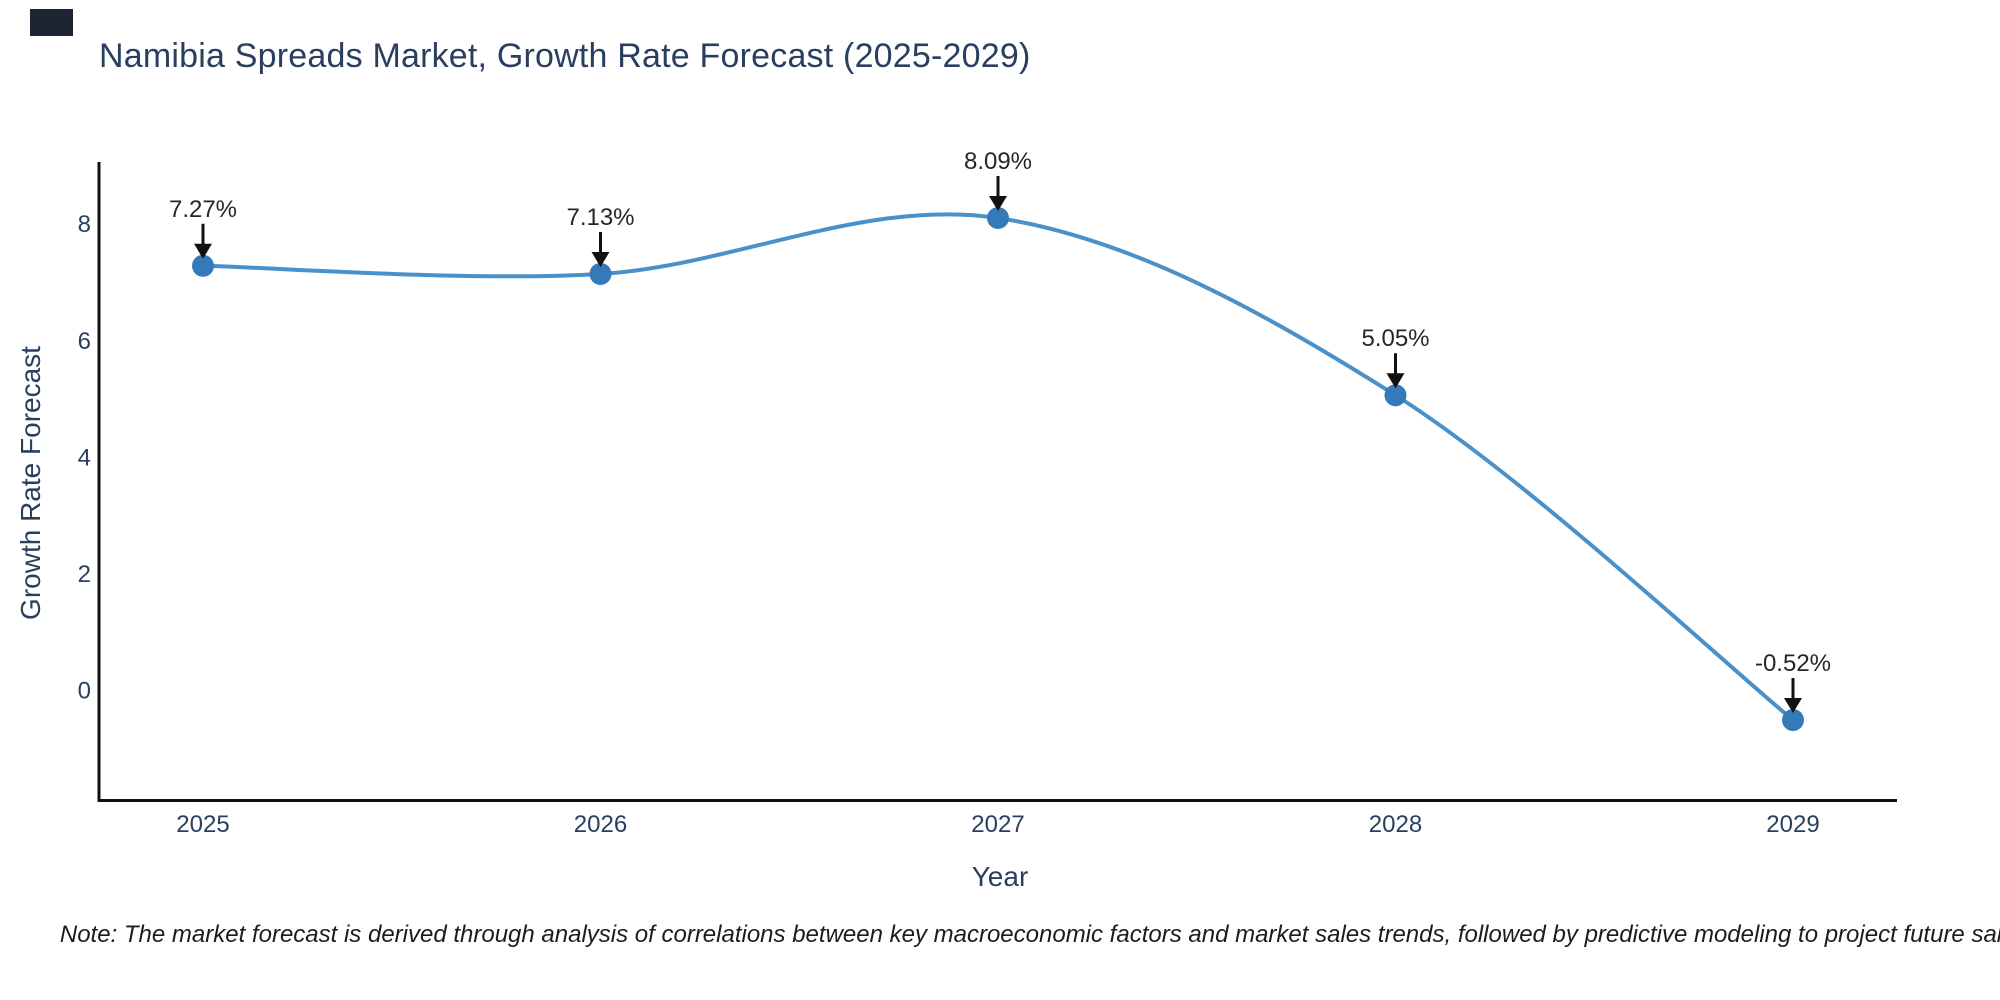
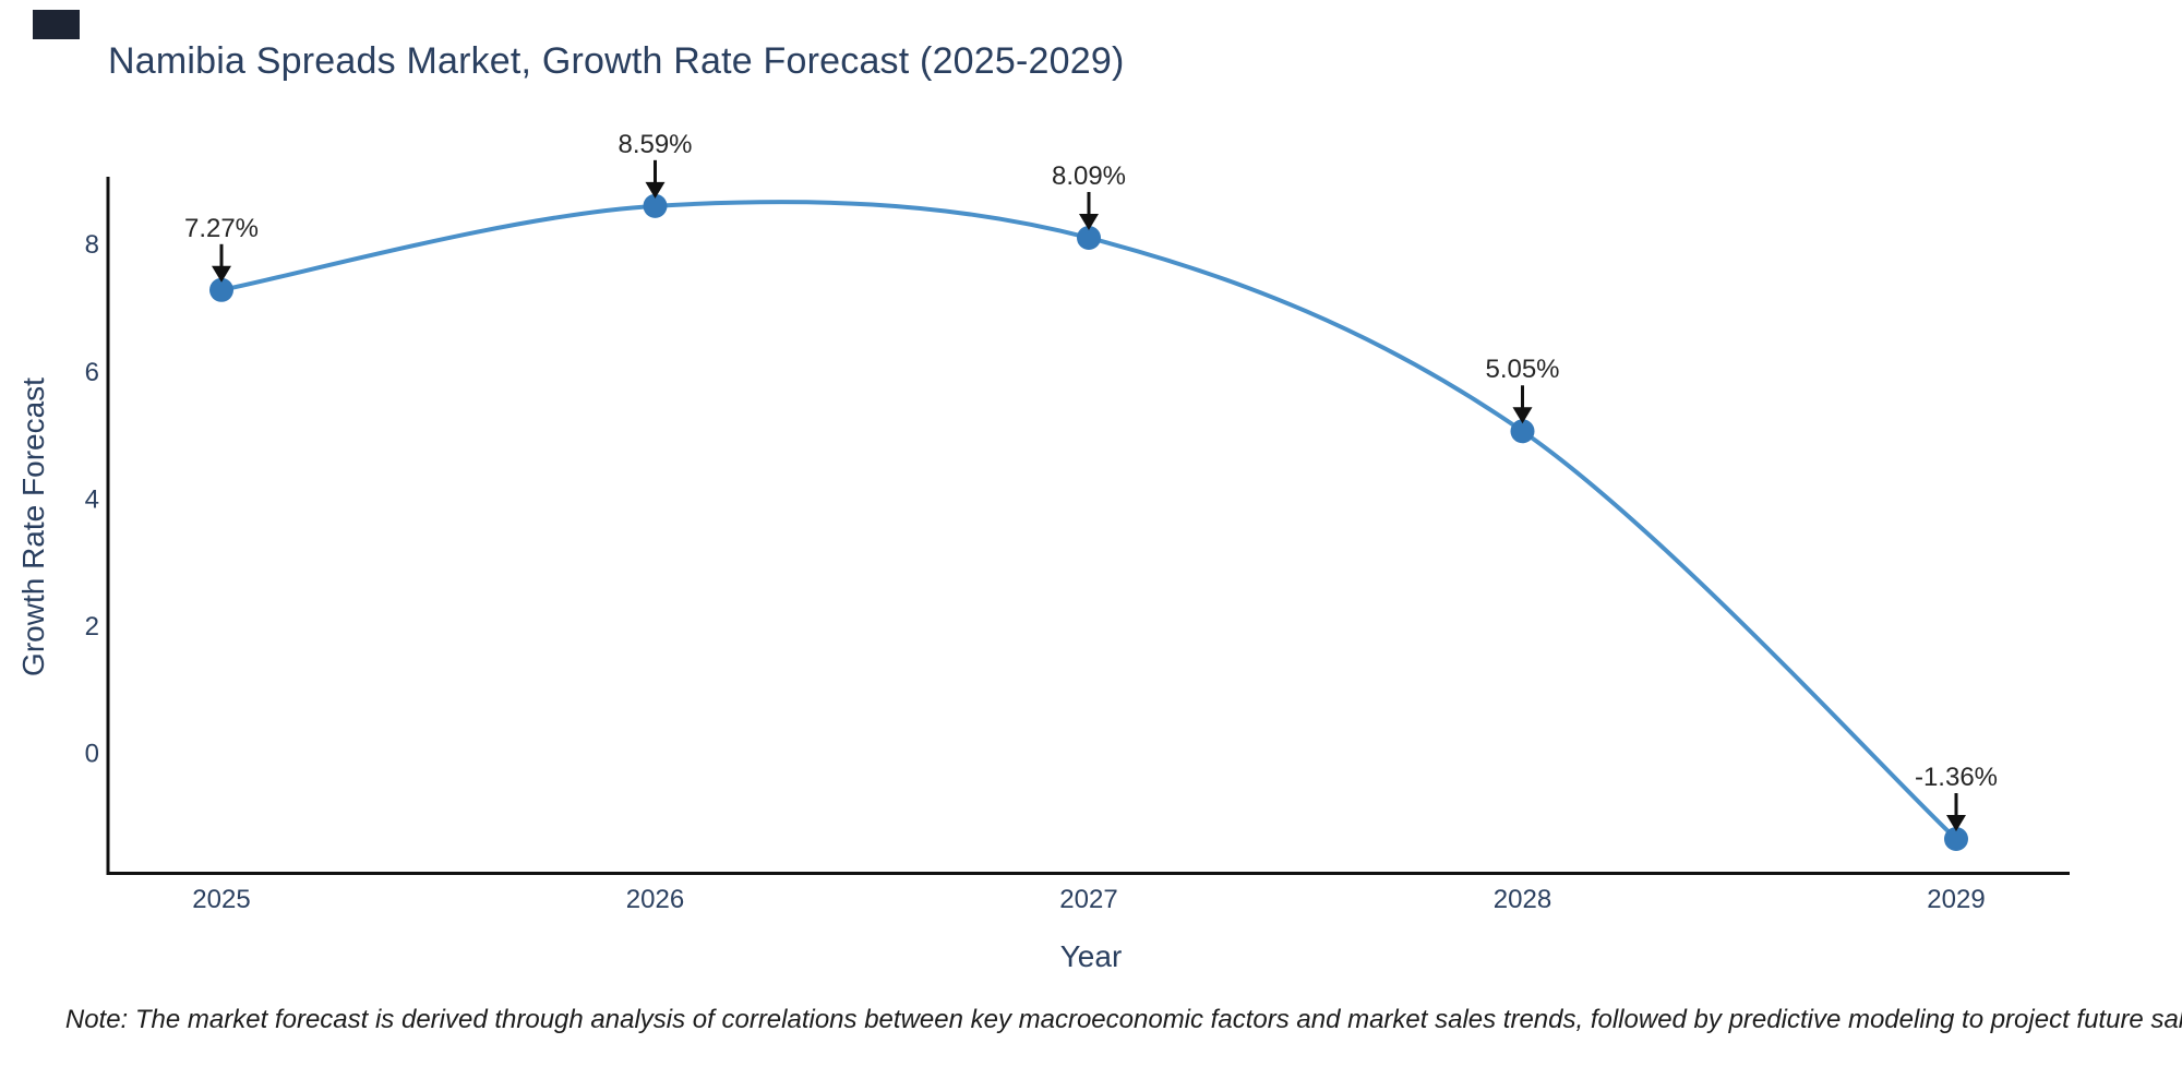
2026: 7.13% -> 8.59%
2029: -0.52% -> -1.36%
